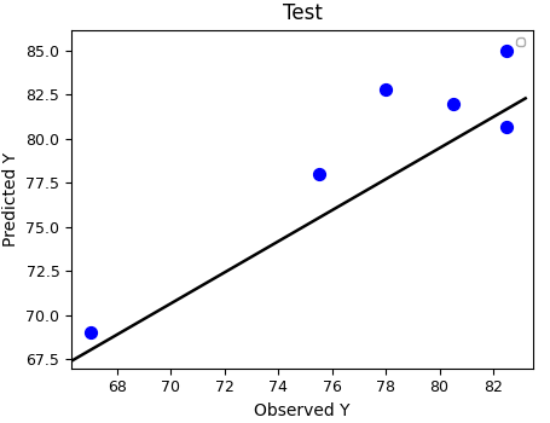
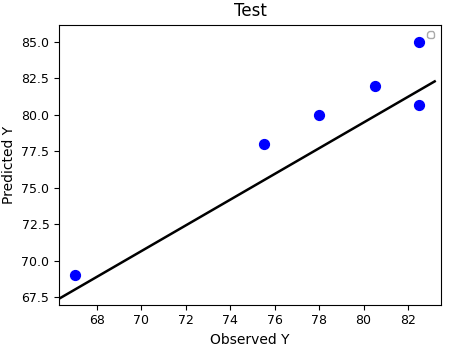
78: 82.8 -> 80.0
